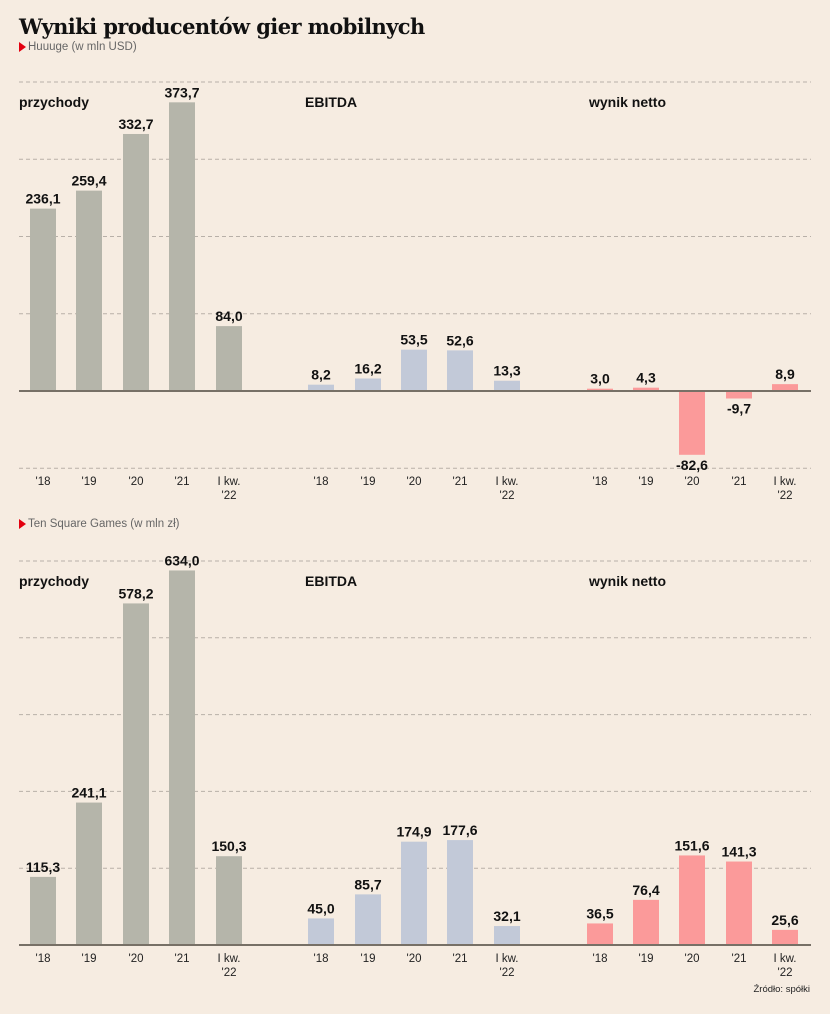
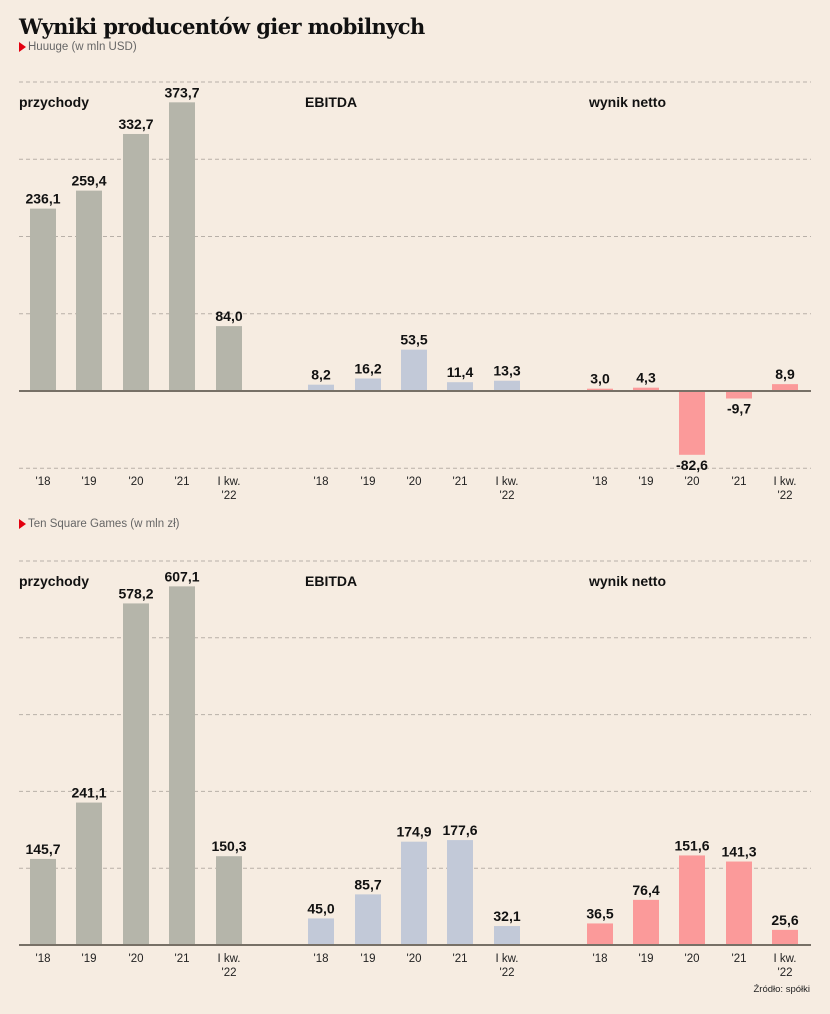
Huuuge (w mln USD)/EBITDA/'21: 52,6 -> 11,4
Ten Square Games (w mln zł)/przychody/'18: 115,3 -> 145,7
Ten Square Games (w mln zł)/przychody/'21: 634,0 -> 607,1
